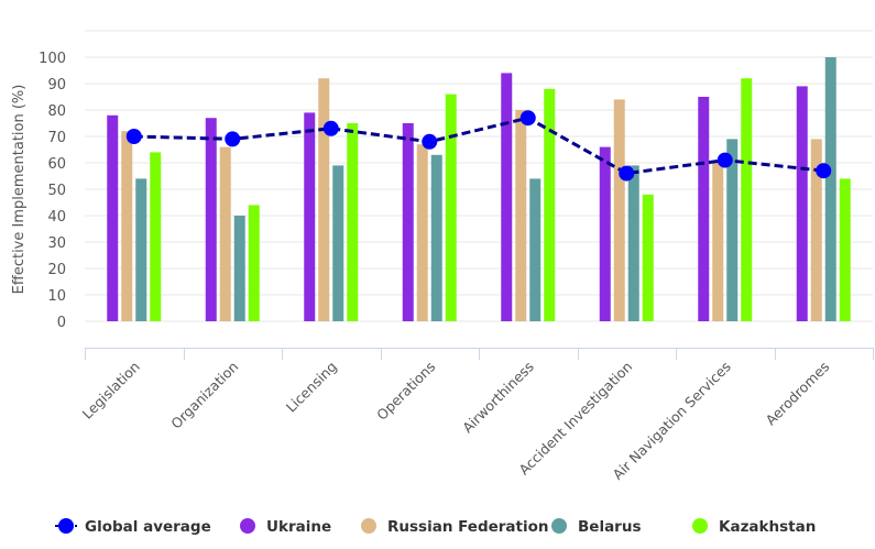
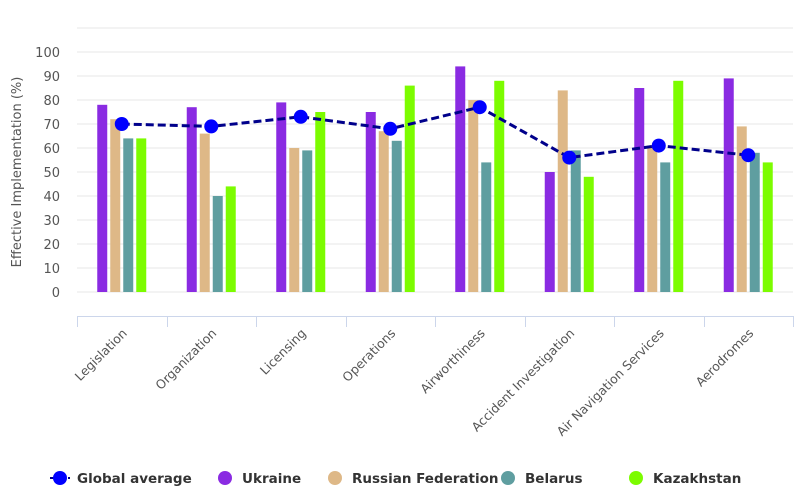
Belarus/Legislation: 54 -> 64
Russian Federation/Licensing: 92 -> 60
Ukraine/Accident Investigation: 66 -> 50
Belarus/Air Navigation Services: 69 -> 54
Kazakhstan/Air Navigation Services: 92 -> 88
Belarus/Aerodromes: 100 -> 58
